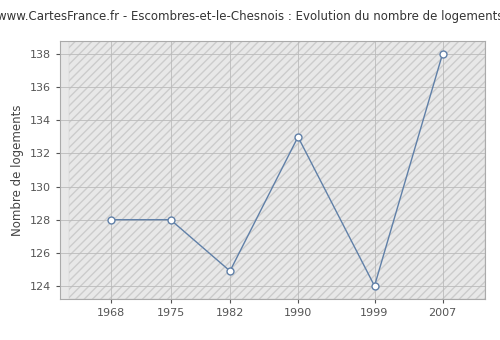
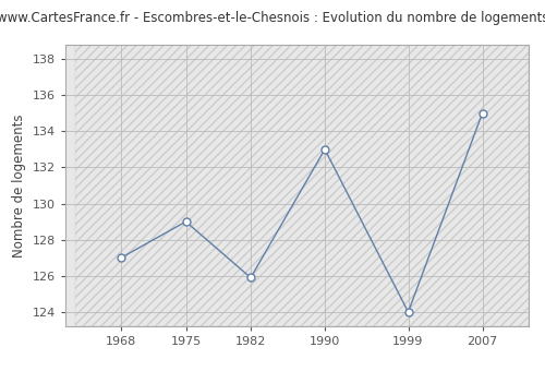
1968: 128.0 -> 127.0
1975: 128.0 -> 129.0
1982: 124.9 -> 125.9
2007: 138.0 -> 135.0
